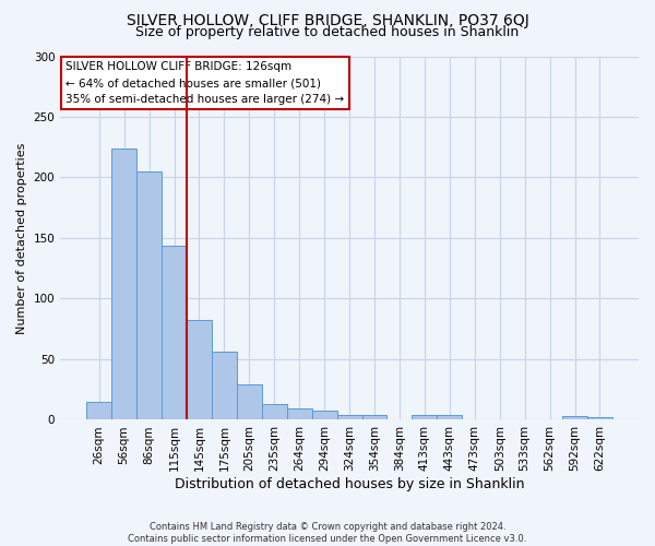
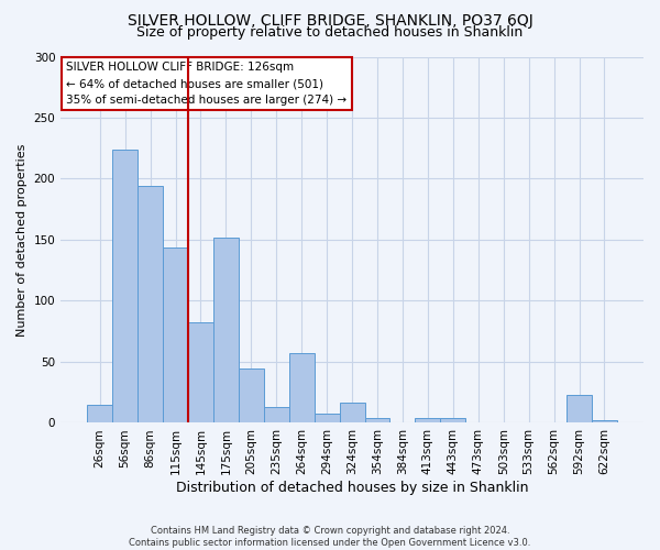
86sqm: 205 -> 194
175sqm: 56 -> 152
205sqm: 29 -> 45
264sqm: 9 -> 57
324sqm: 4 -> 17
592sqm: 3 -> 23
